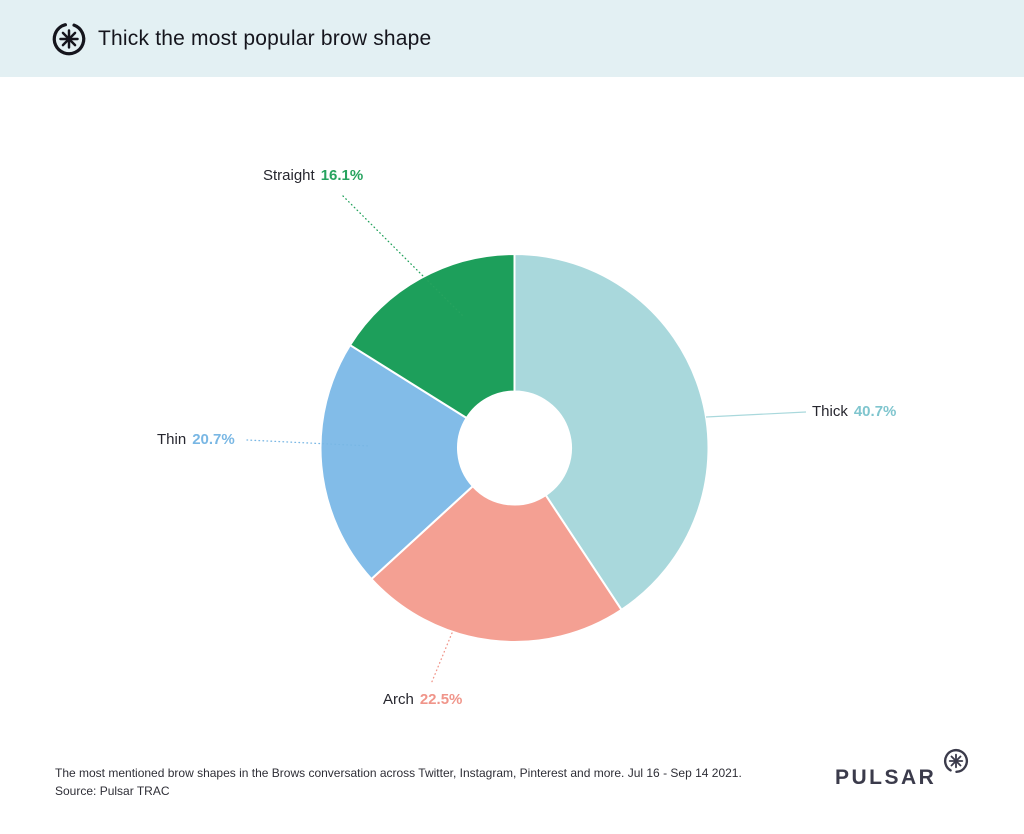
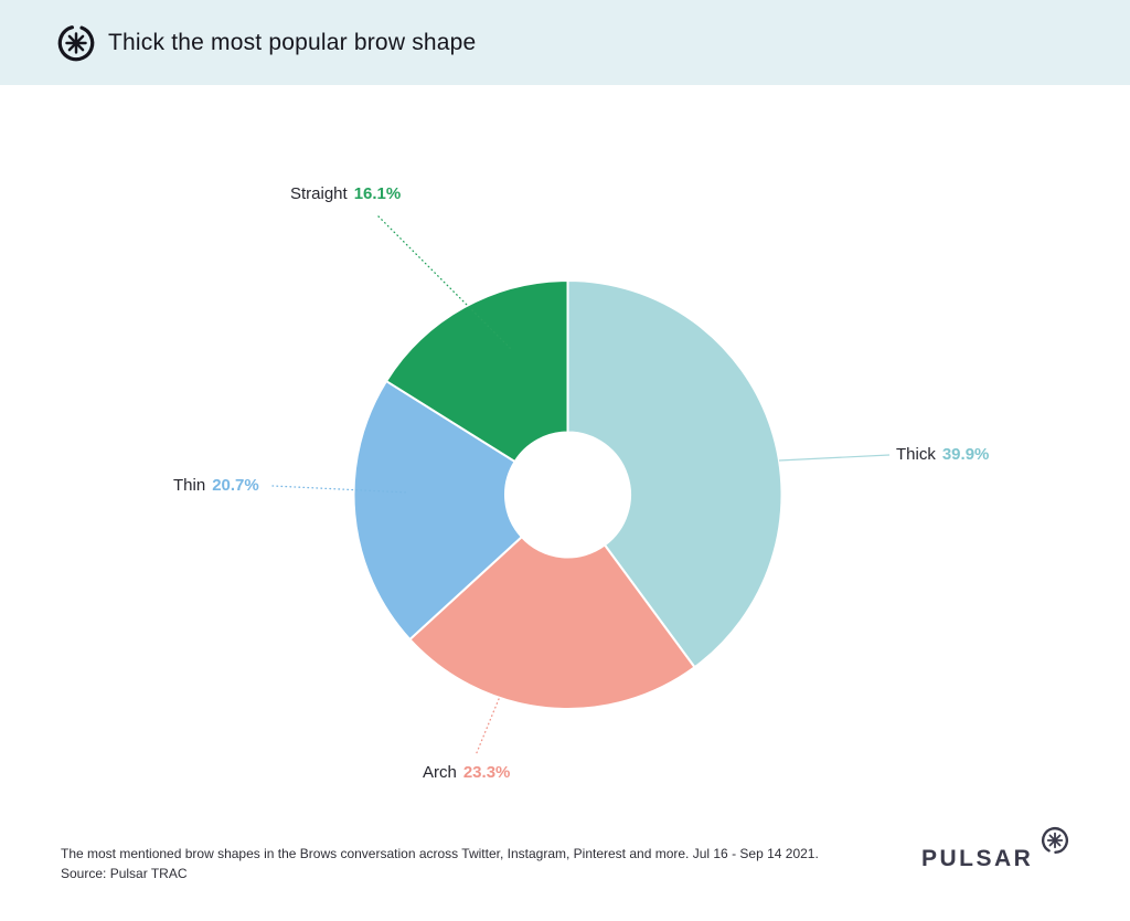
Thick: 40.7% -> 39.9%
Arch: 22.5% -> 23.3%
